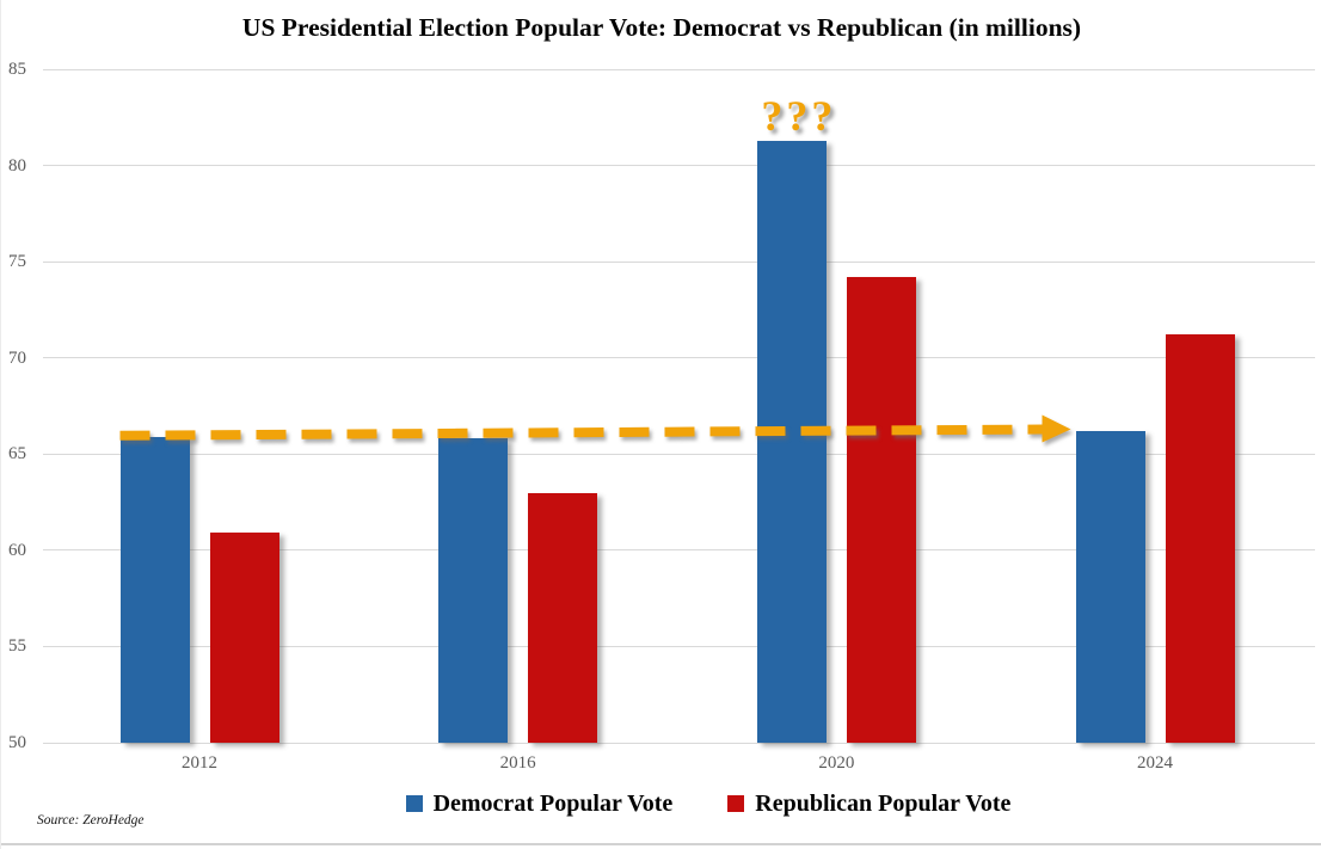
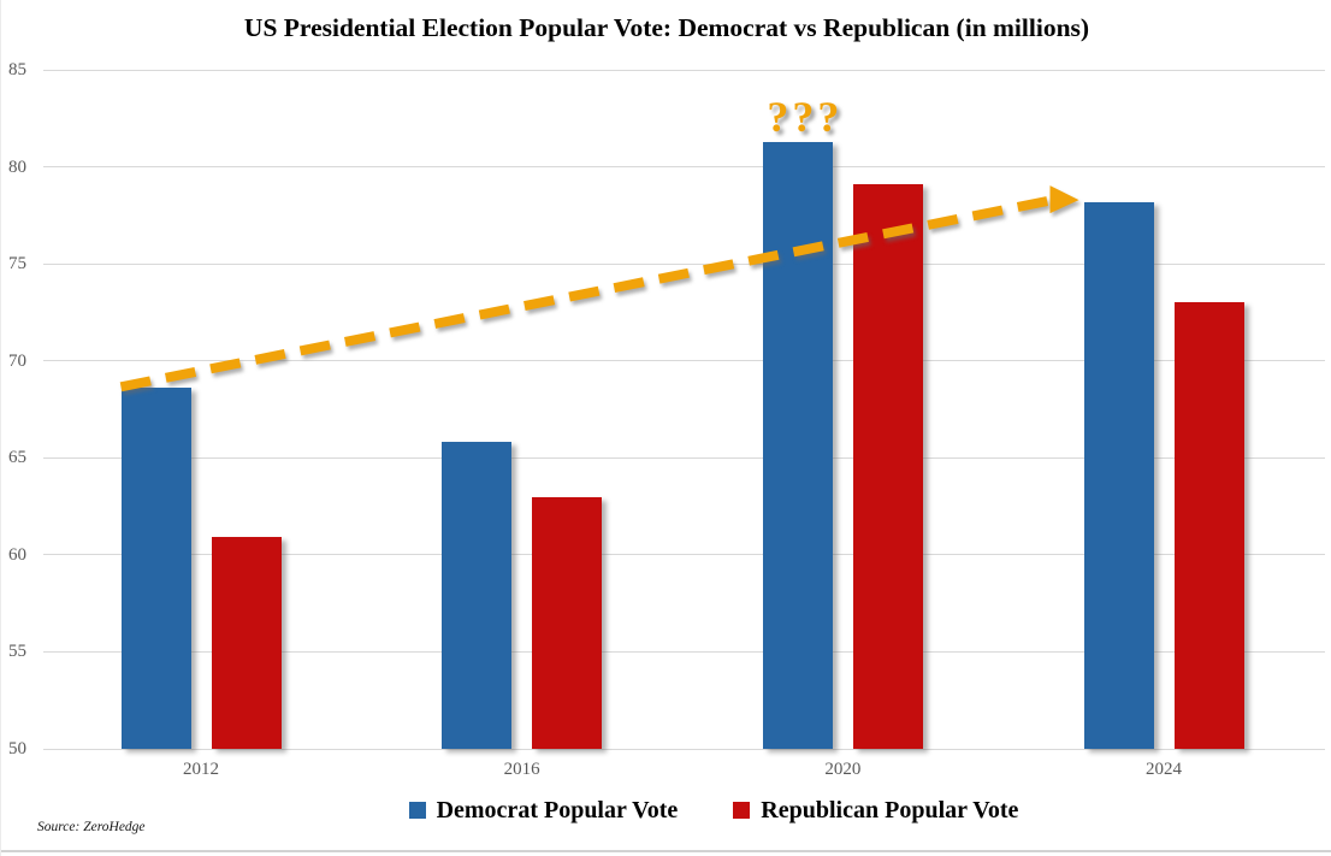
Democrat Popular Vote/2012: 65.9 -> 68.6
Republican Popular Vote/2020: 74.2 -> 79.1
Democrat Popular Vote/2024: 66.2 -> 78.2
Republican Popular Vote/2024: 71.2 -> 73.0
